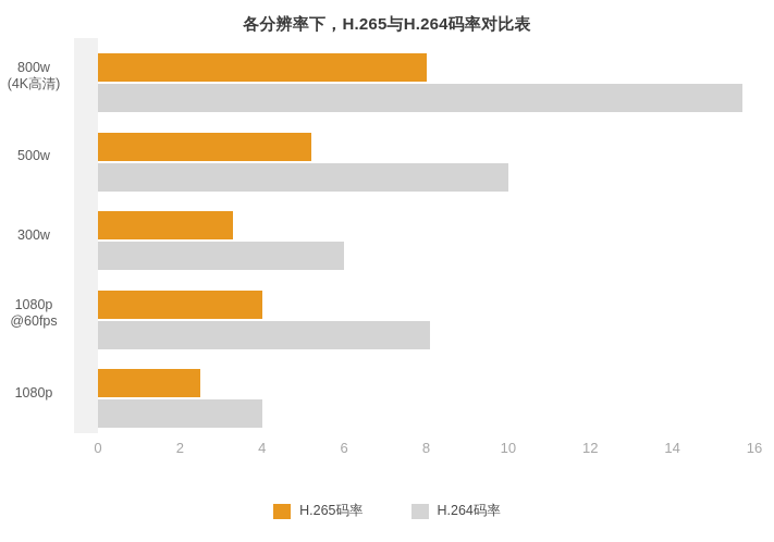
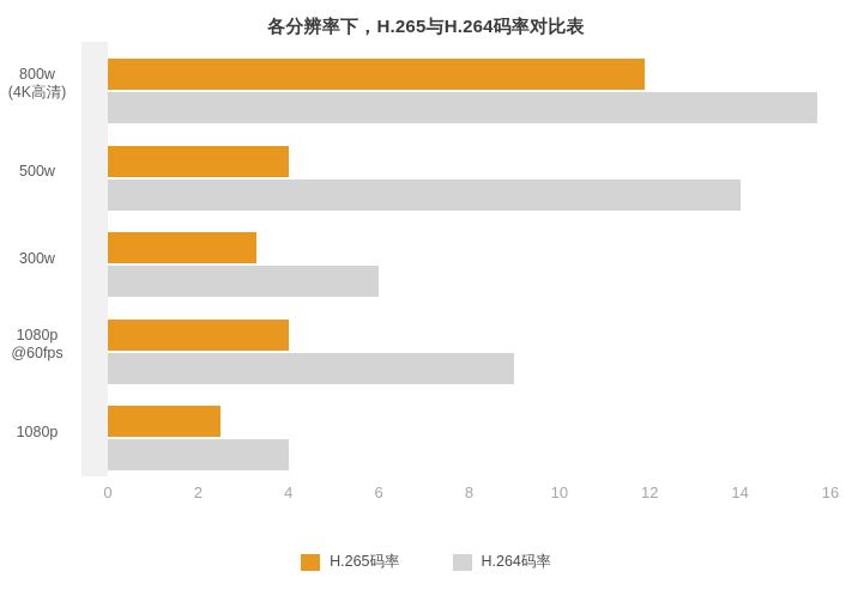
H.265码率/800w (4K高清): 8.0 -> 11.9
H.265码率/500w: 5.2 -> 4.0
H.264码率/500w: 10.0 -> 14.0
H.264码率/1080p @60fps: 8.1 -> 9.0
